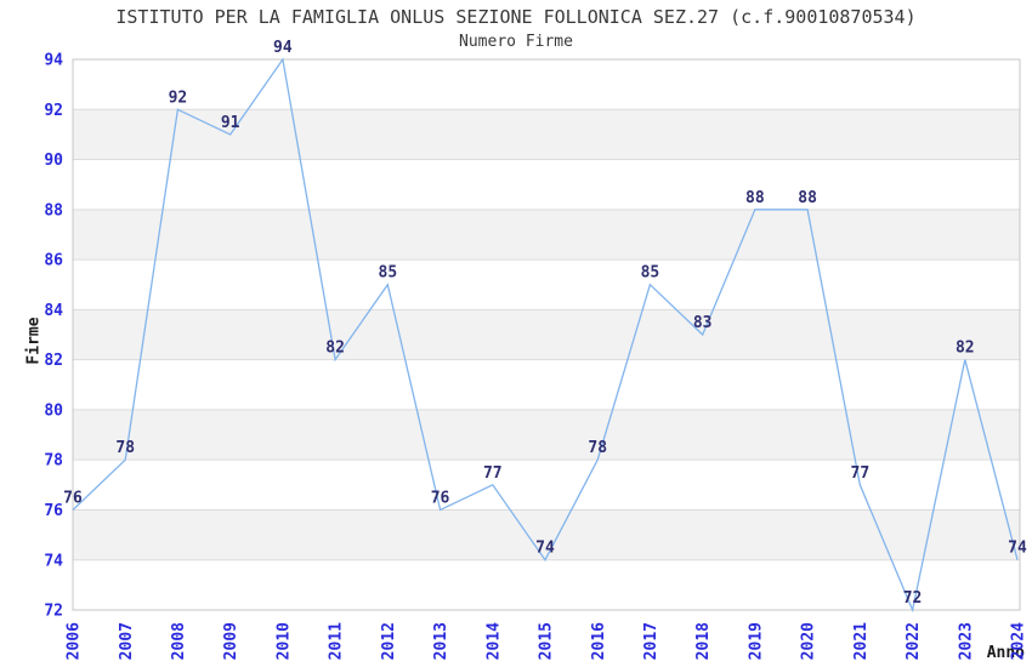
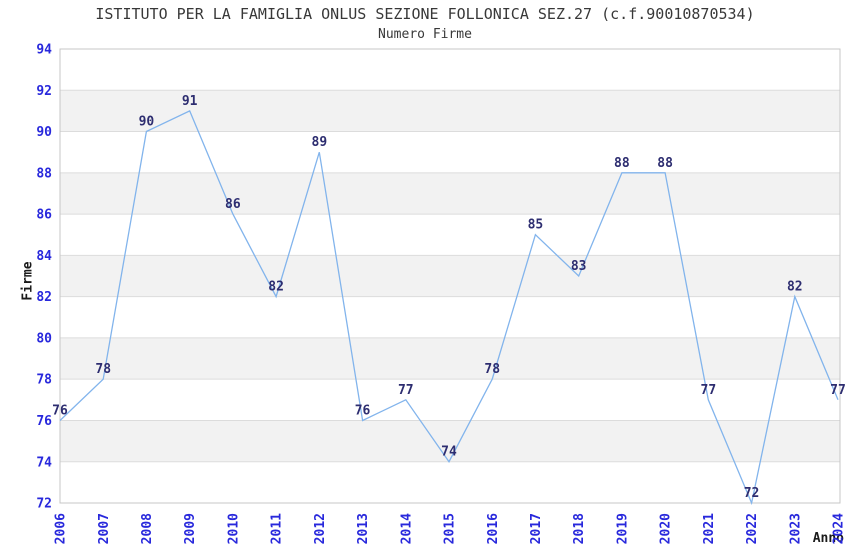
2008: 92 -> 90
2010: 94 -> 86
2012: 85 -> 89
2024: 74 -> 77
